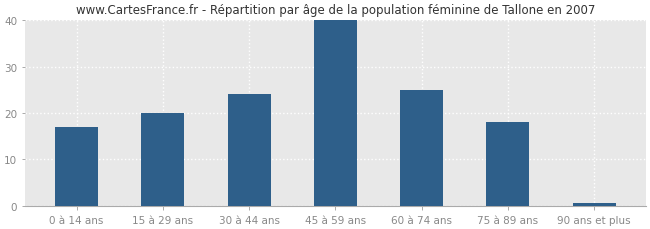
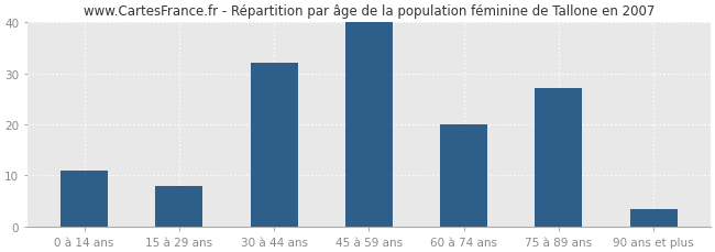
0 à 14 ans: 17.0 -> 11.0
15 à 29 ans: 20.0 -> 8.0
30 à 44 ans: 24.0 -> 32.0
60 à 74 ans: 25.0 -> 20.0
75 à 89 ans: 18.0 -> 27.0
90 ans et plus: 0.5 -> 3.5
